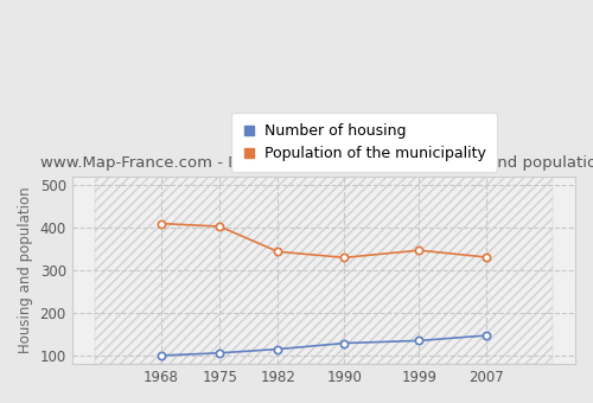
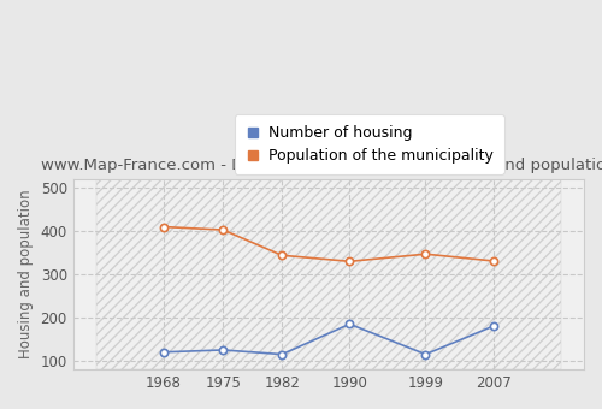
Number of housing/1968: 100 -> 120
Number of housing/1975: 106 -> 125
Number of housing/1990: 129 -> 185
Number of housing/1999: 135 -> 115
Number of housing/2007: 147 -> 180
